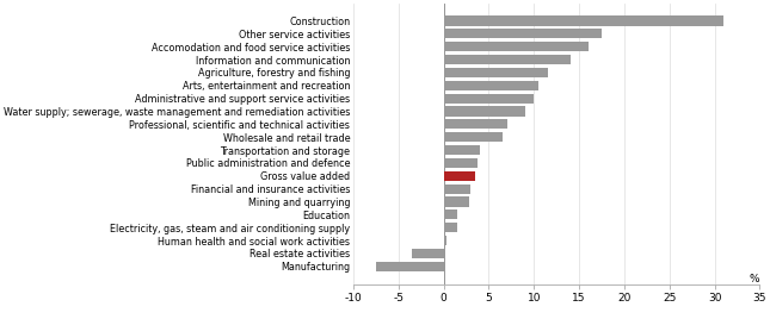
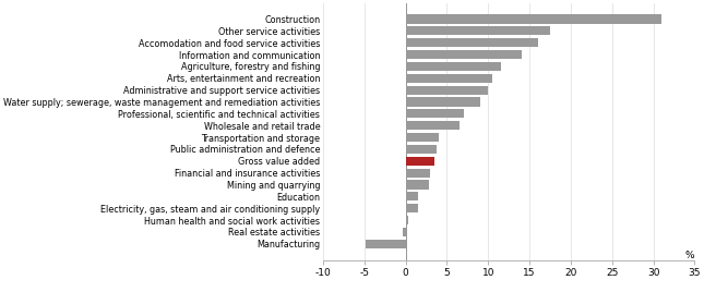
Real estate activities: -3.5 -> -0.4
Manufacturing: -7.5 -> -4.8
